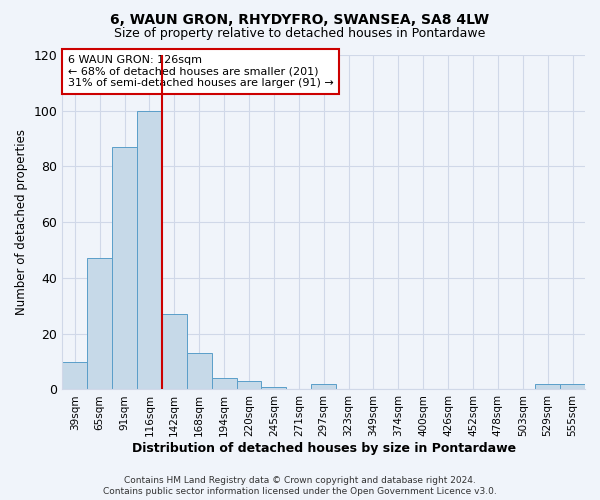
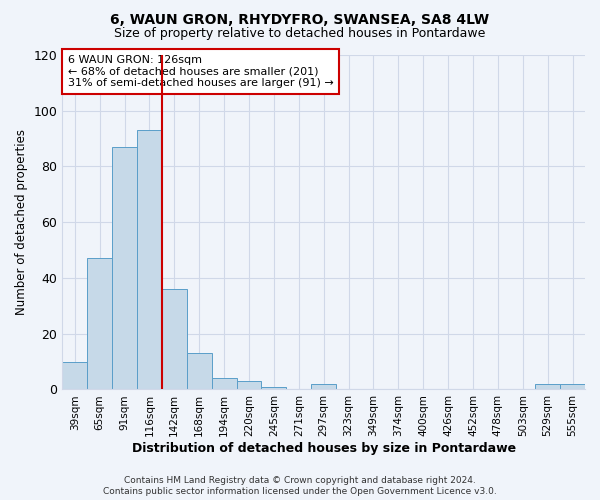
116sqm: 100 -> 93
142sqm: 27 -> 36
